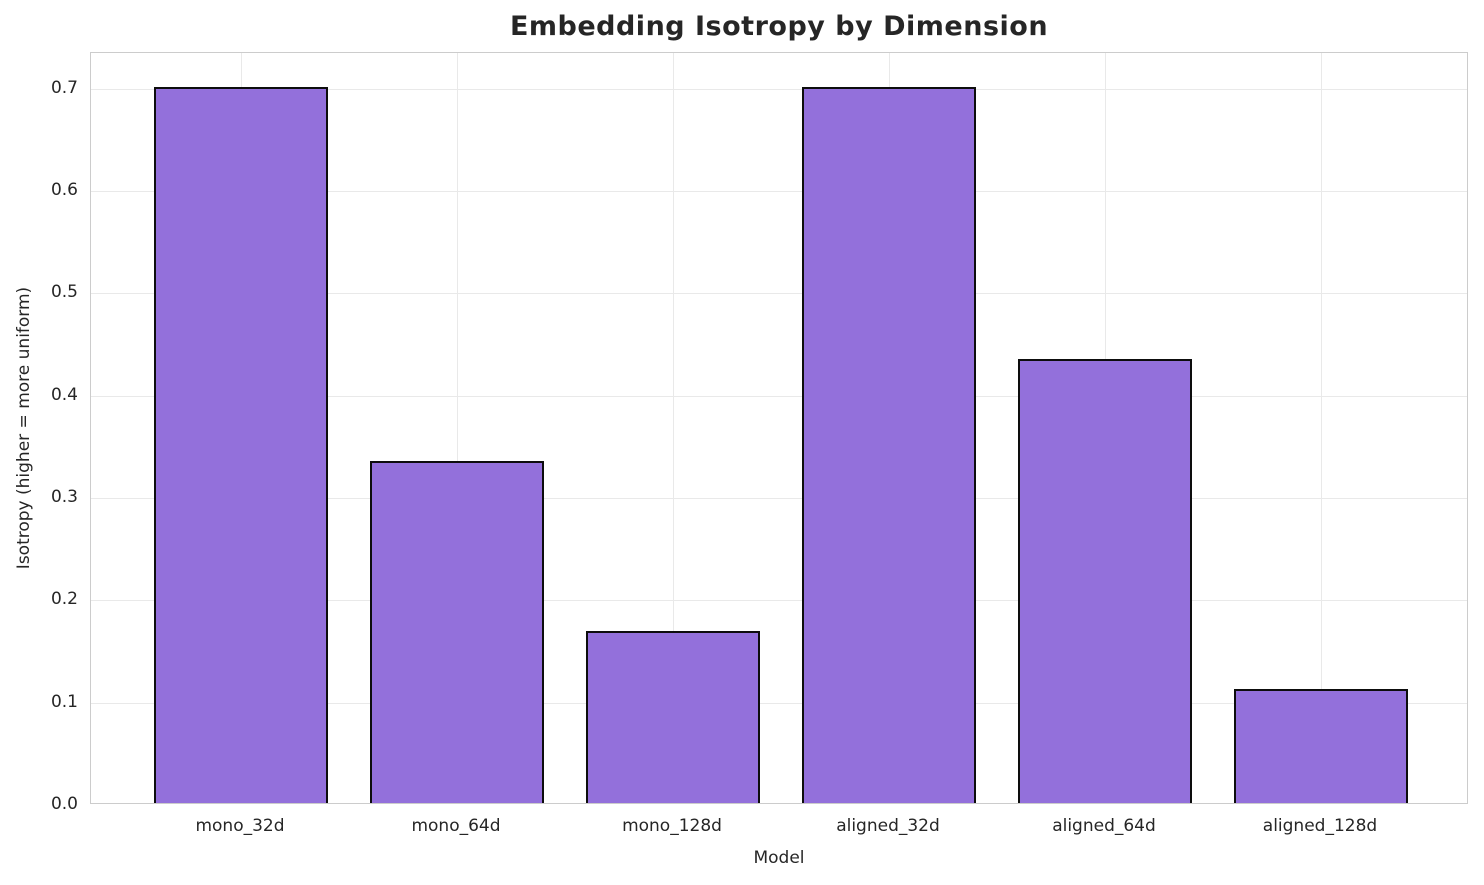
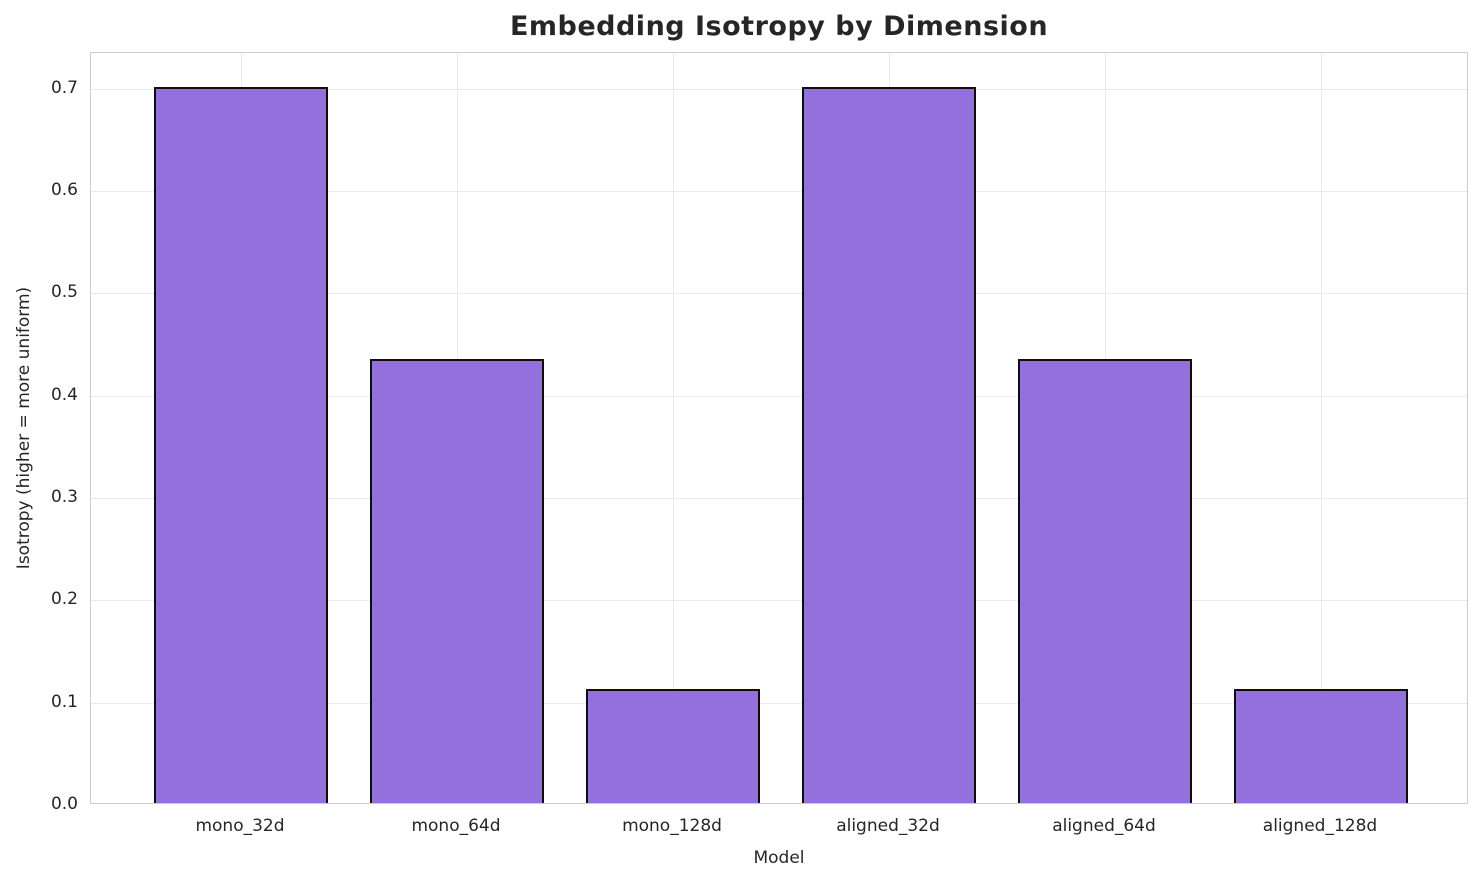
mono_64d: 0.334 -> 0.434
mono_128d: 0.168 -> 0.111
